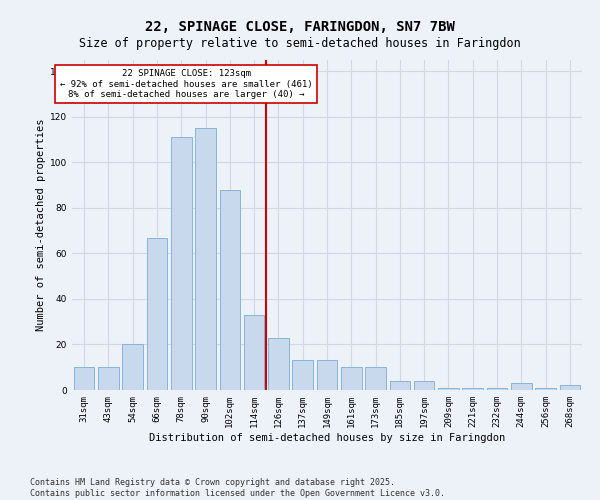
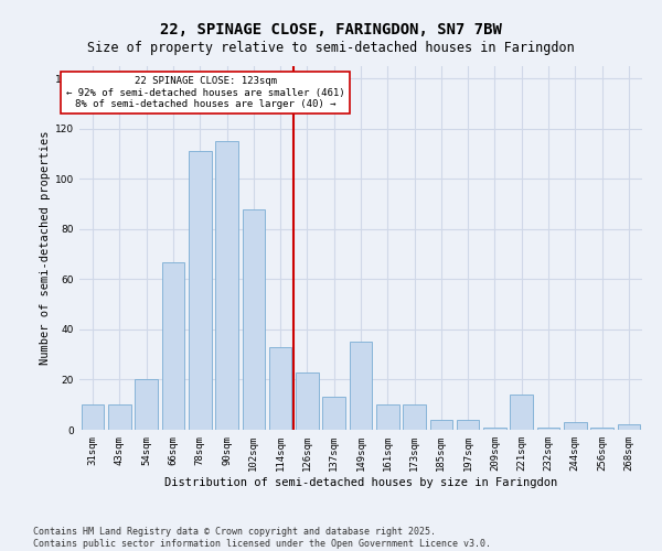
149sqm: 13 -> 35
221sqm: 1 -> 14
